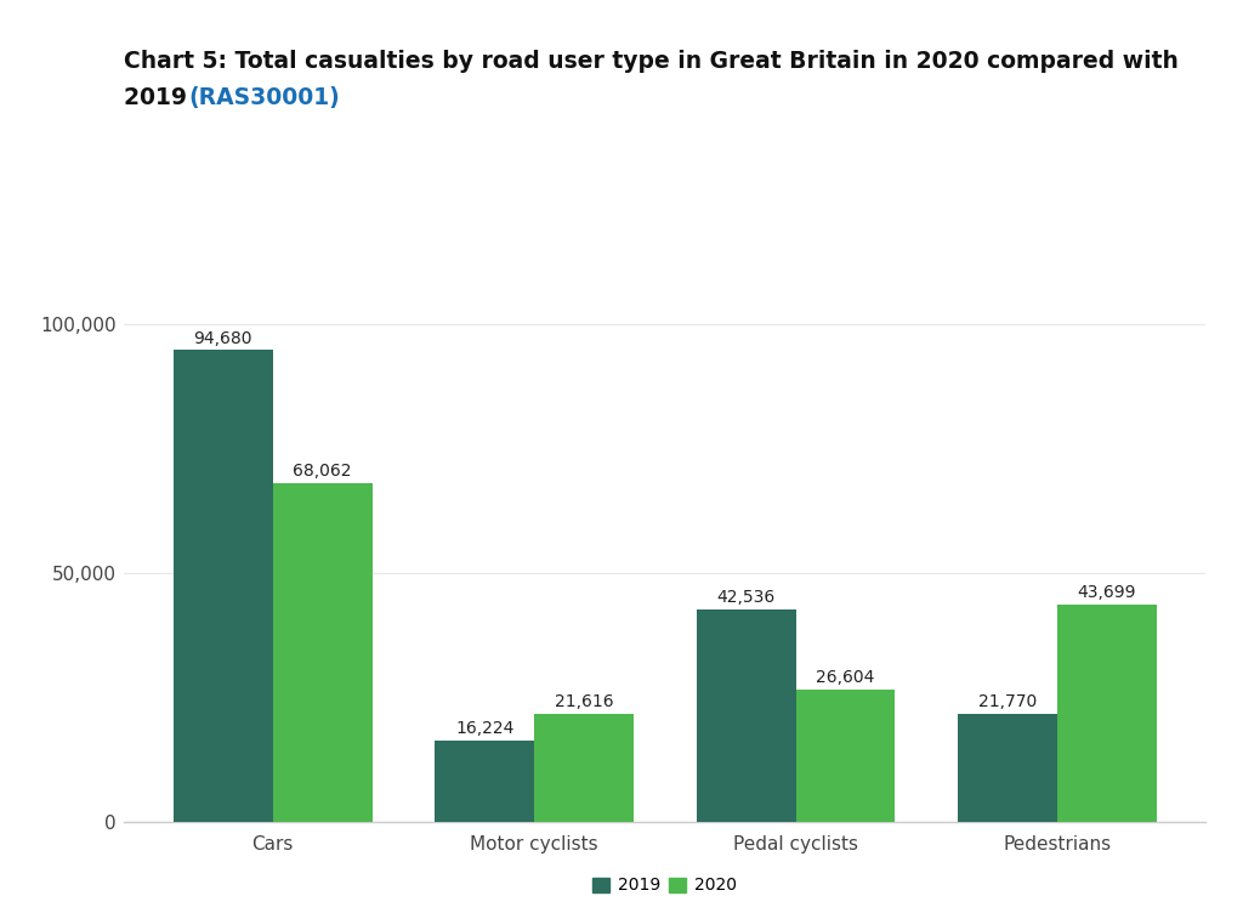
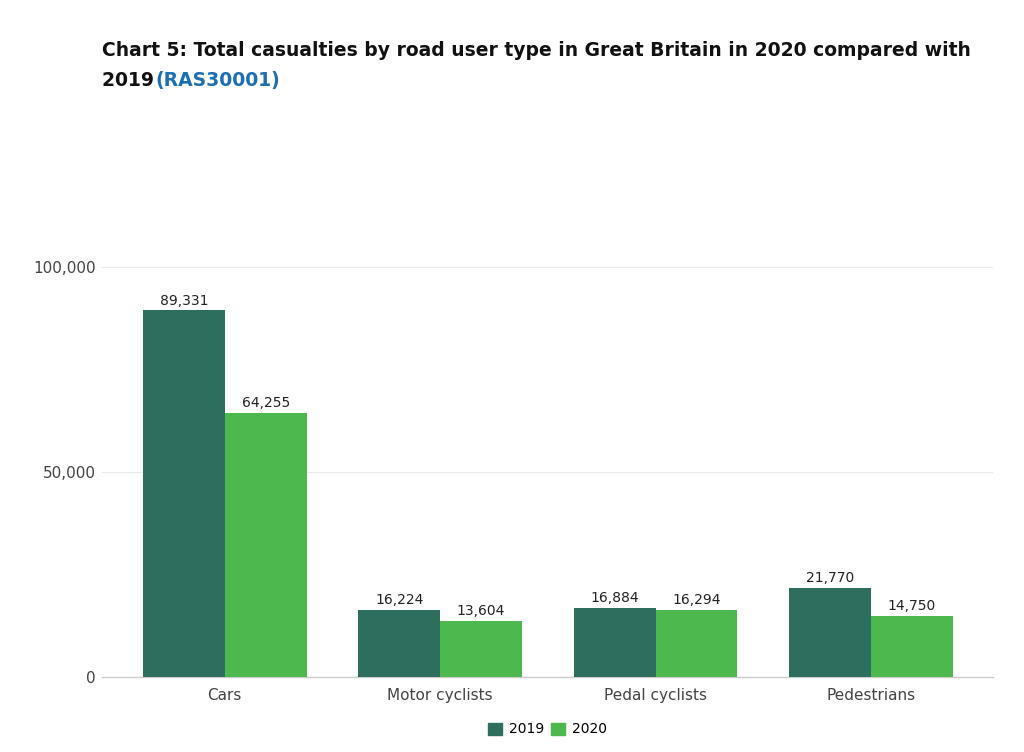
2019/Cars: 94,680 -> 89,331
2020/Cars: 68,062 -> 64,255
2020/Motor cyclists: 21,616 -> 13,604
2019/Pedal cyclists: 42,536 -> 16,884
2020/Pedal cyclists: 26,604 -> 16,294
2020/Pedestrians: 43,699 -> 14,750
